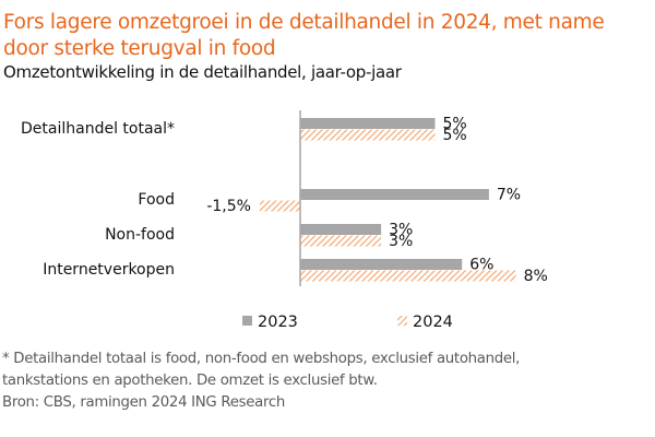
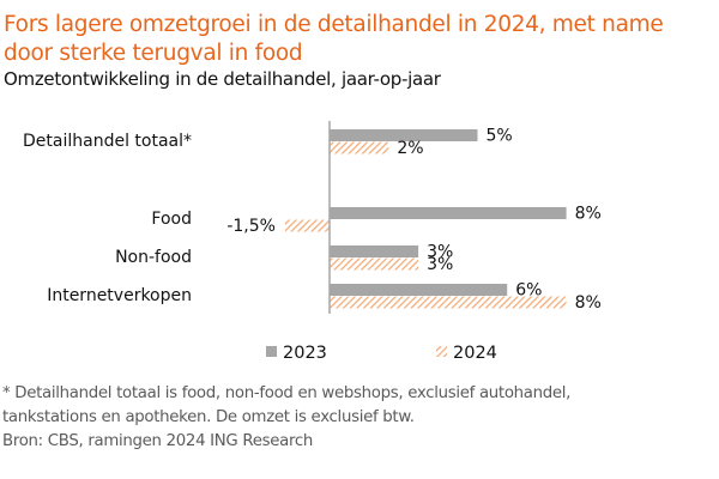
2024/Detailhandel totaal*: 5% -> 2%
2023/Food: 7% -> 8%
